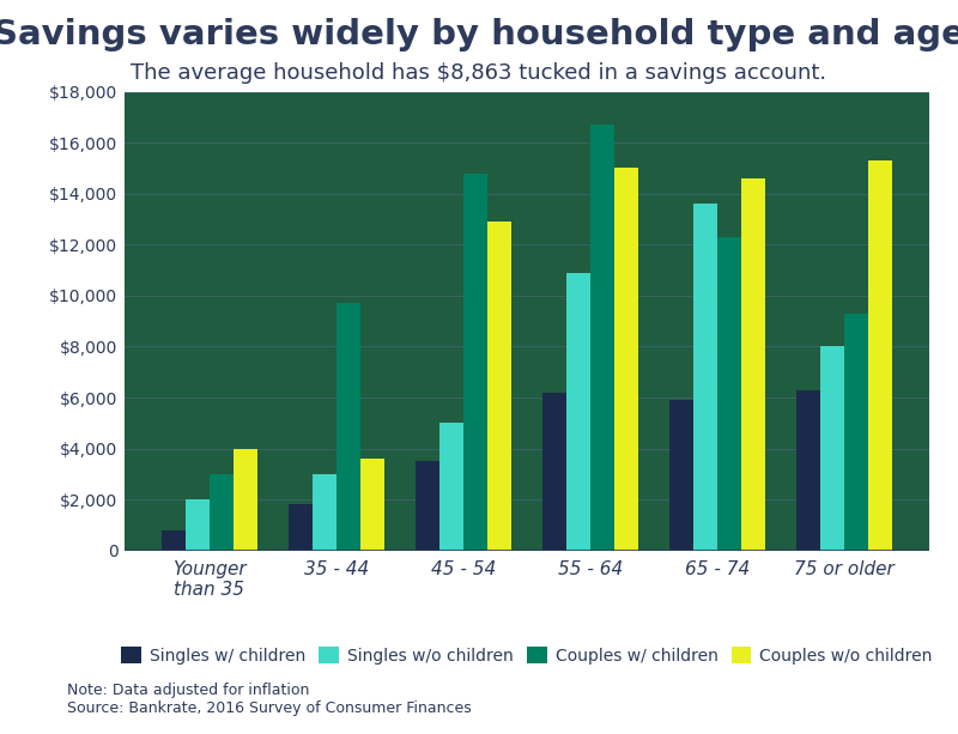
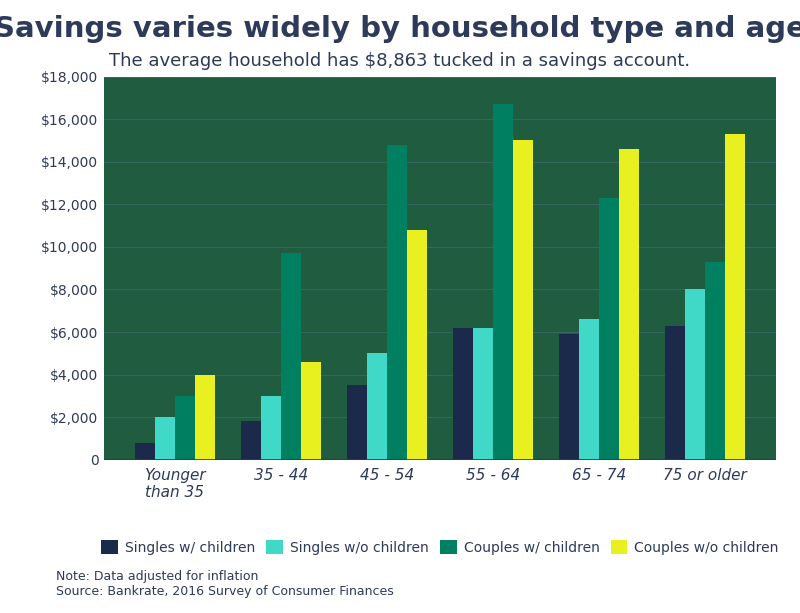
Couples w/o children/35 - 44: $3,600 -> $4,600
Couples w/o children/45 - 54: $12,900 -> $10,800
Singles w/o children/55 - 64: $10,900 -> $6,200
Singles w/o children/65 - 74: $13,600 -> $6,600
